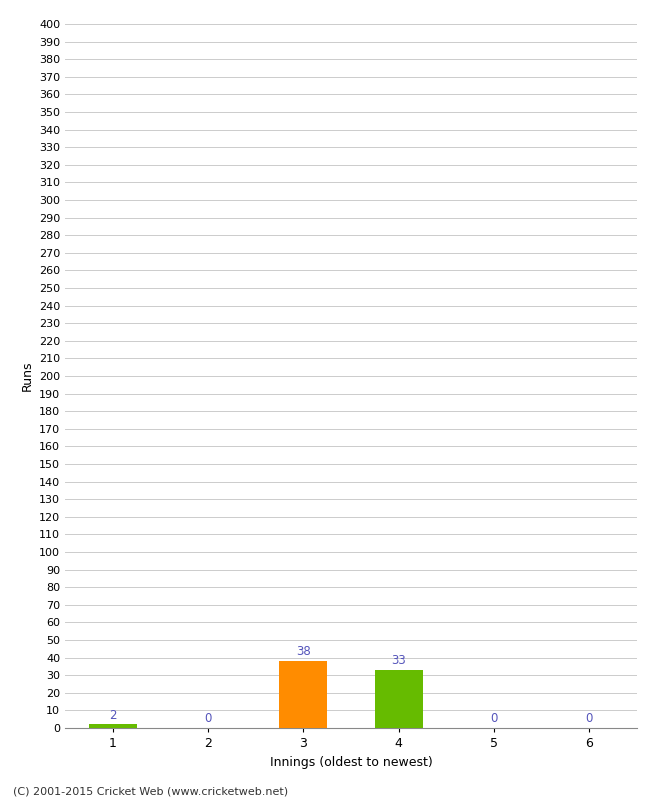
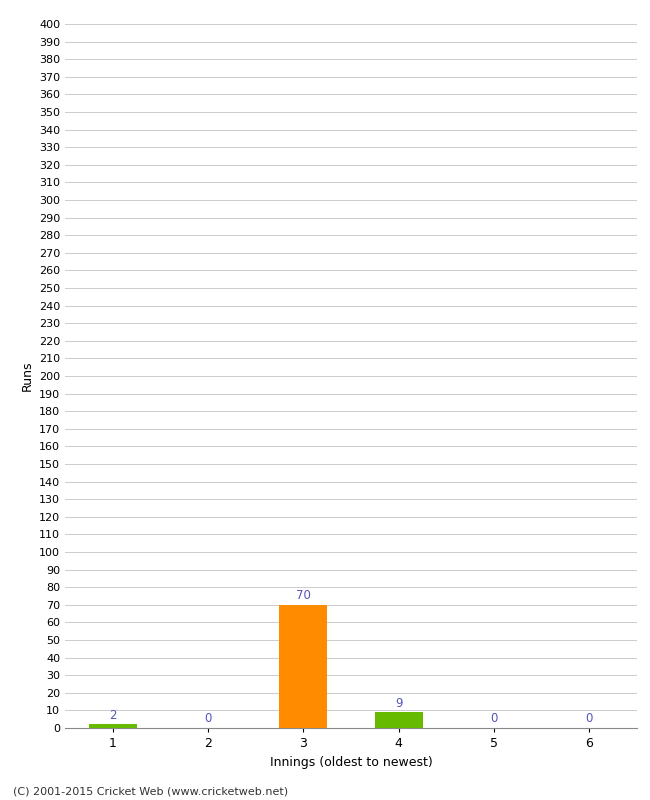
3: 38 -> 70
4: 33 -> 9
